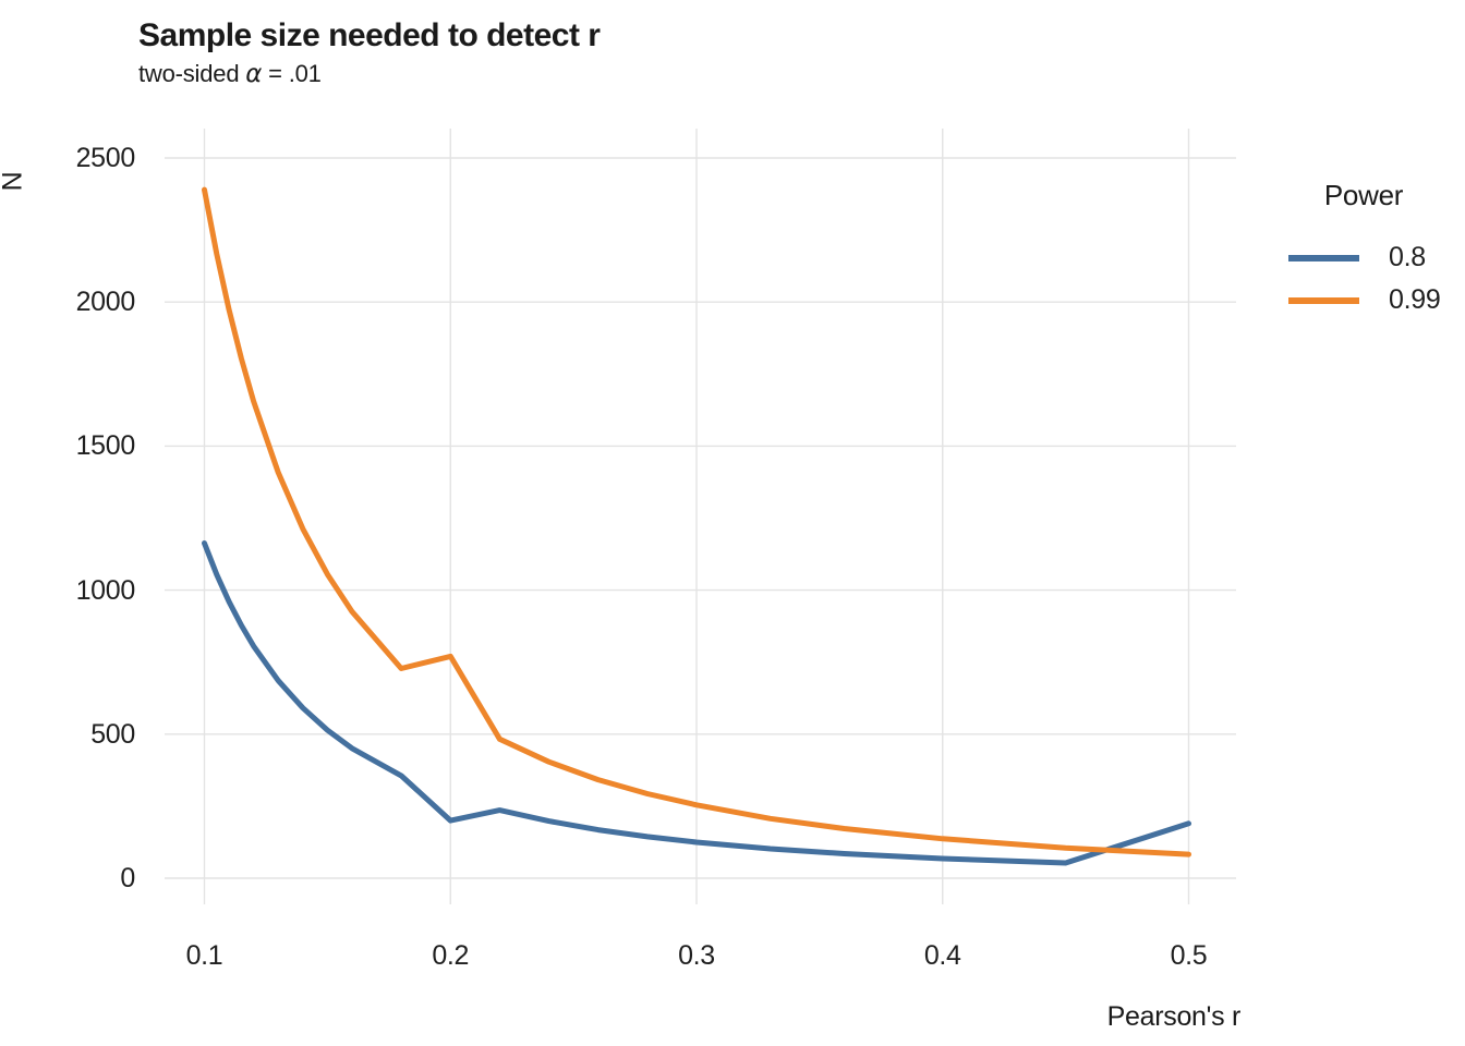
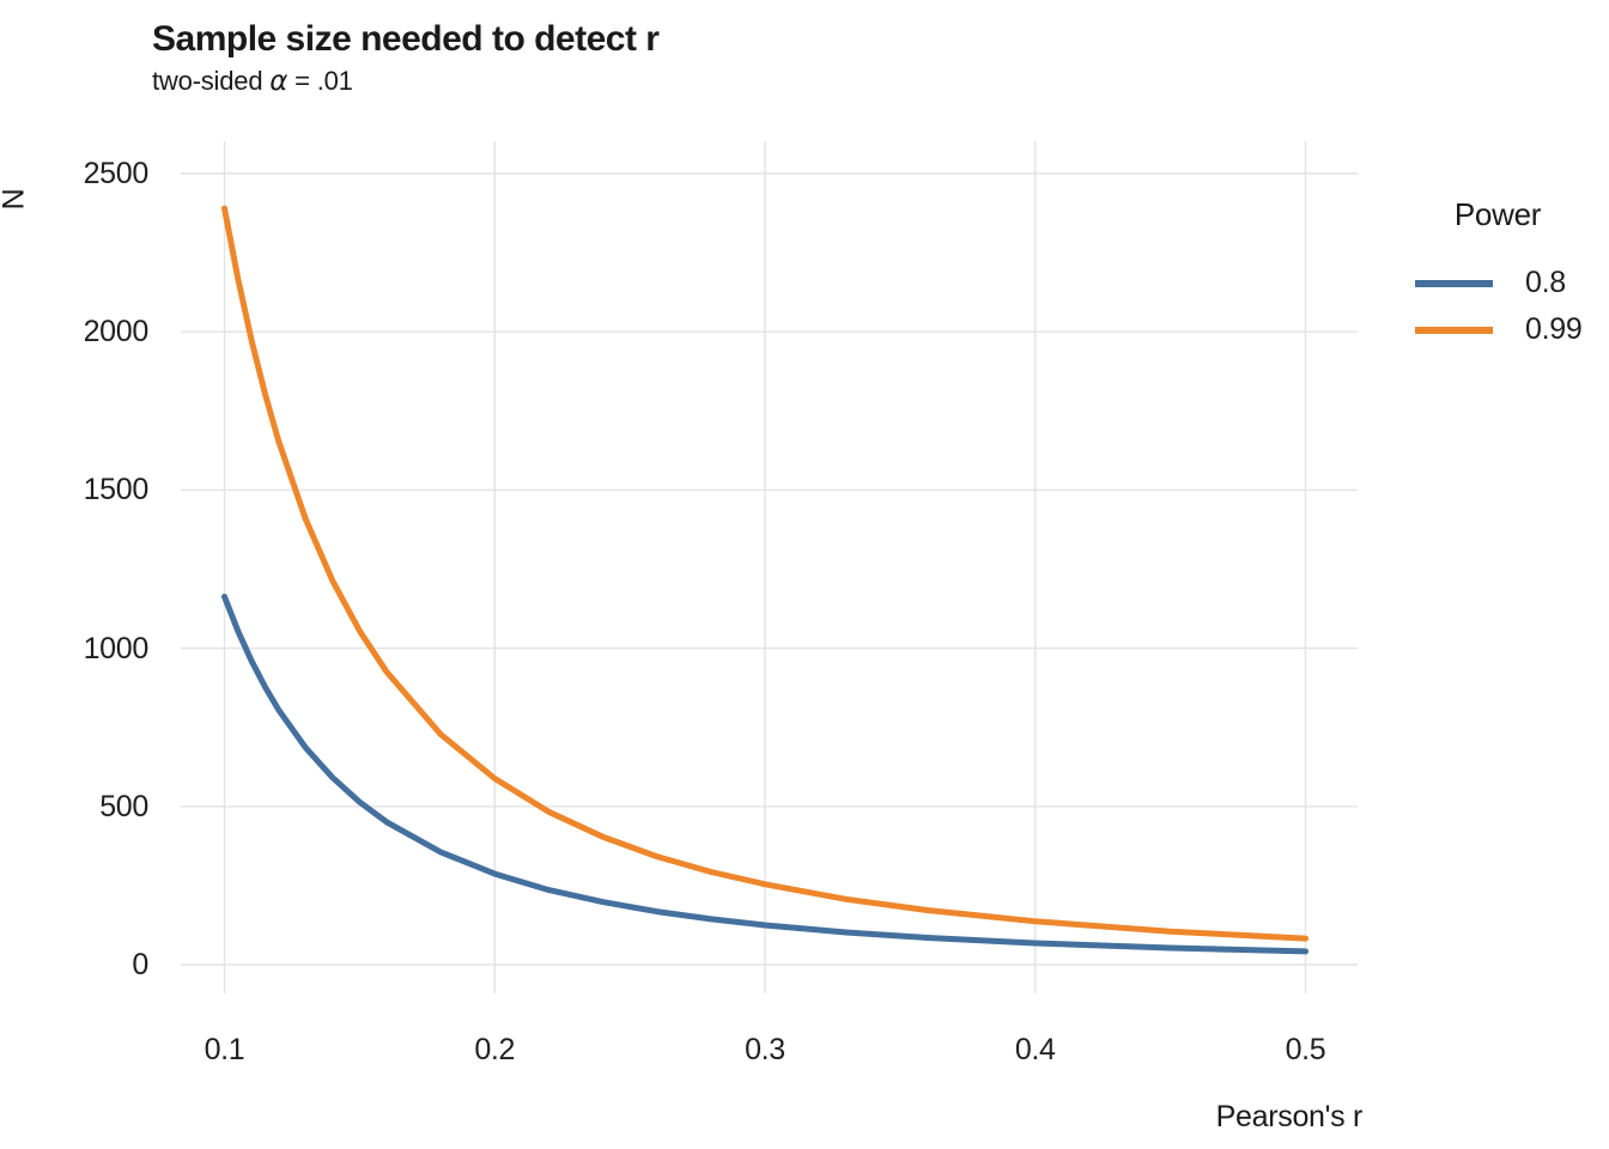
0.8/0.2: 200 -> 290
0.99/0.2: 770 -> 590
0.8/0.5: 190 -> 40
